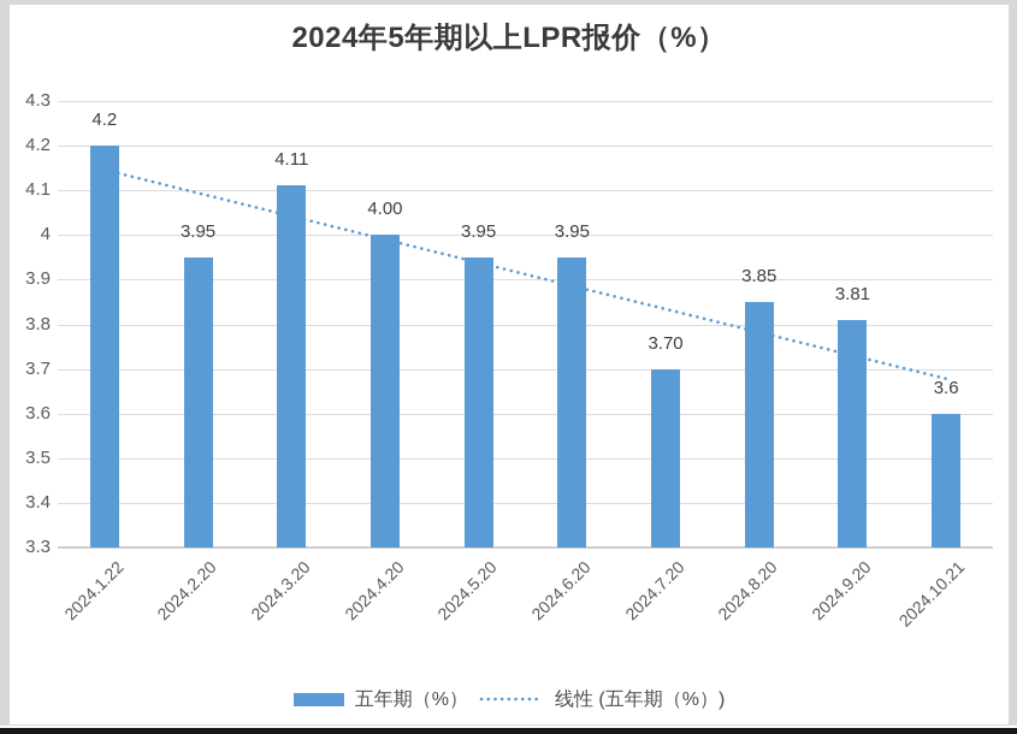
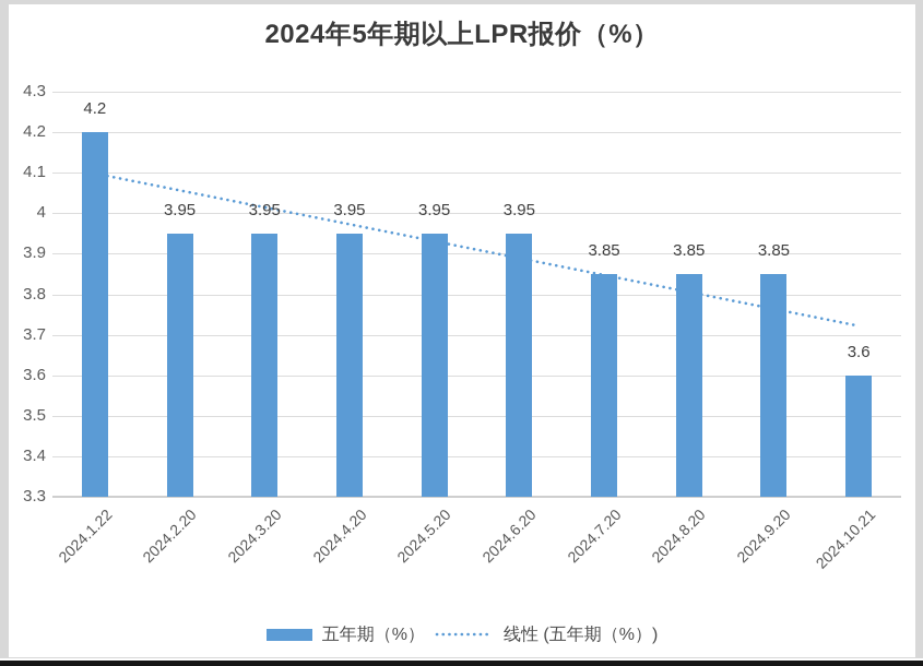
2024.3.20: 4.11 -> 3.95
2024.4.20: 4.00 -> 3.95
2024.7.20: 3.70 -> 3.85
2024.9.20: 3.81 -> 3.85
